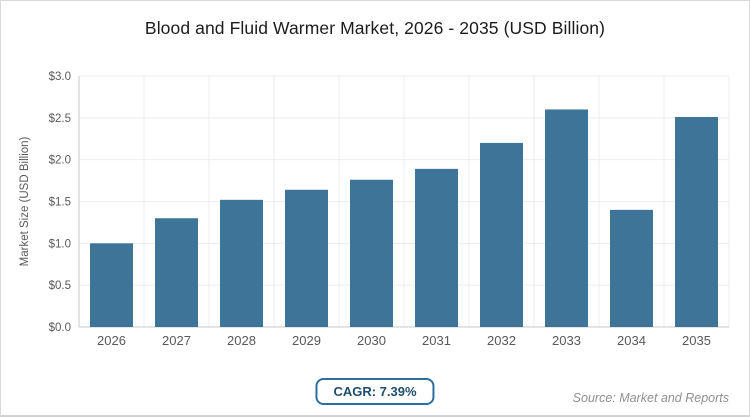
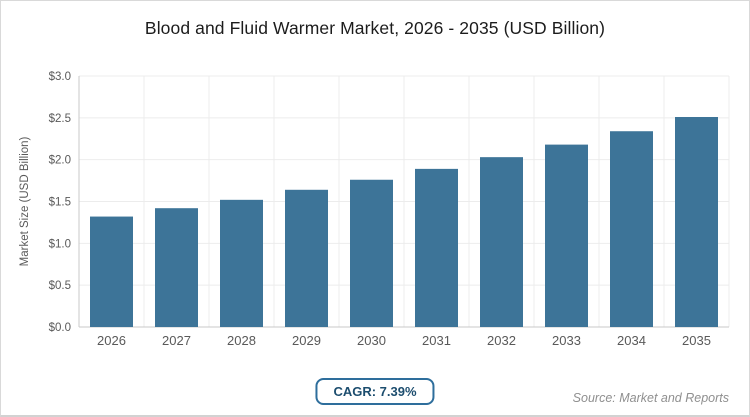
2026: $1.0 -> $1.3
2027: $1.3 -> $1.4
2032: $2.2 -> $2.0
2033: $2.6 -> $2.2
2034: $1.4 -> $2.3
